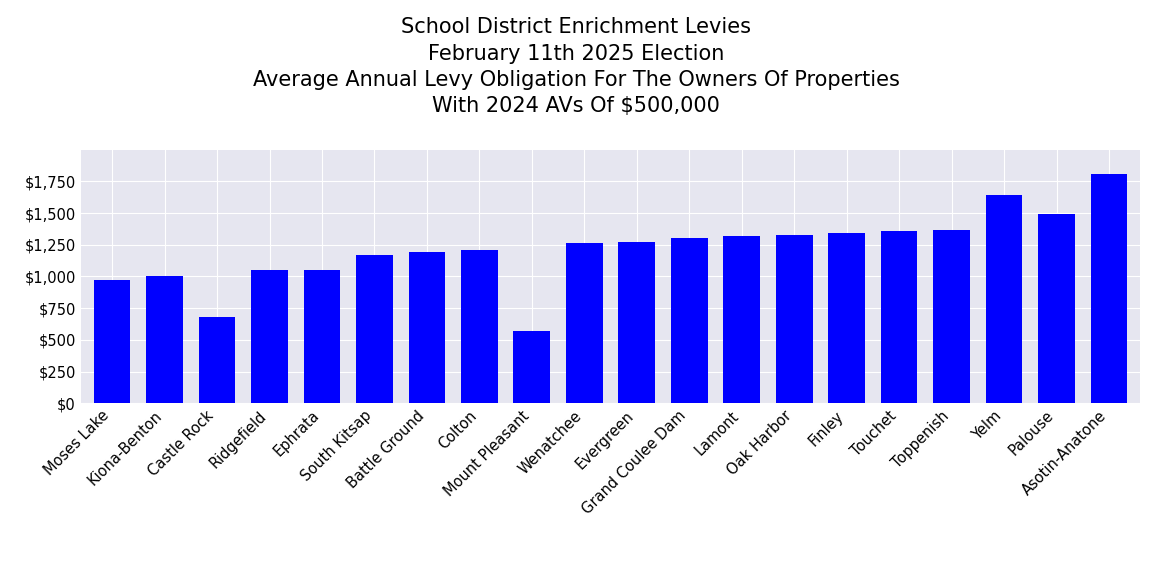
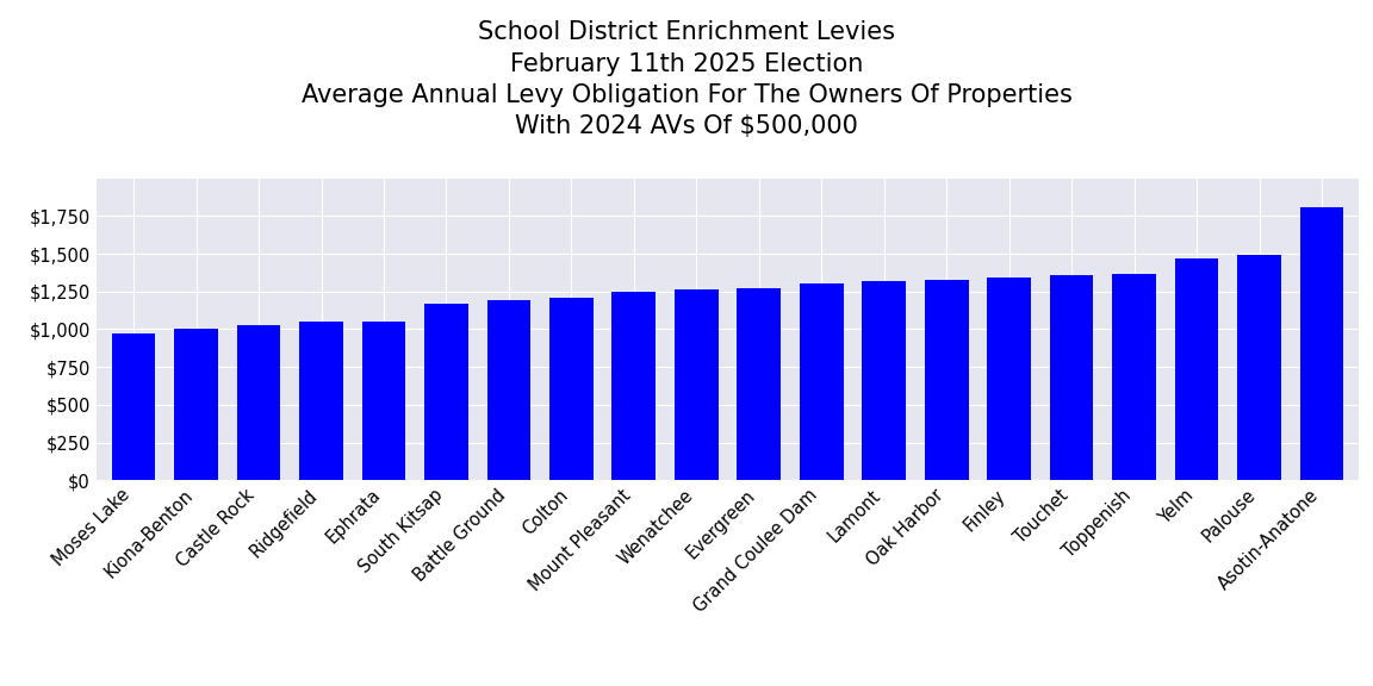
Castle Rock: $680 -> $1,030
Mount Pleasant: $570 -> $1,250
Yelm: $1,640 -> $1,470
